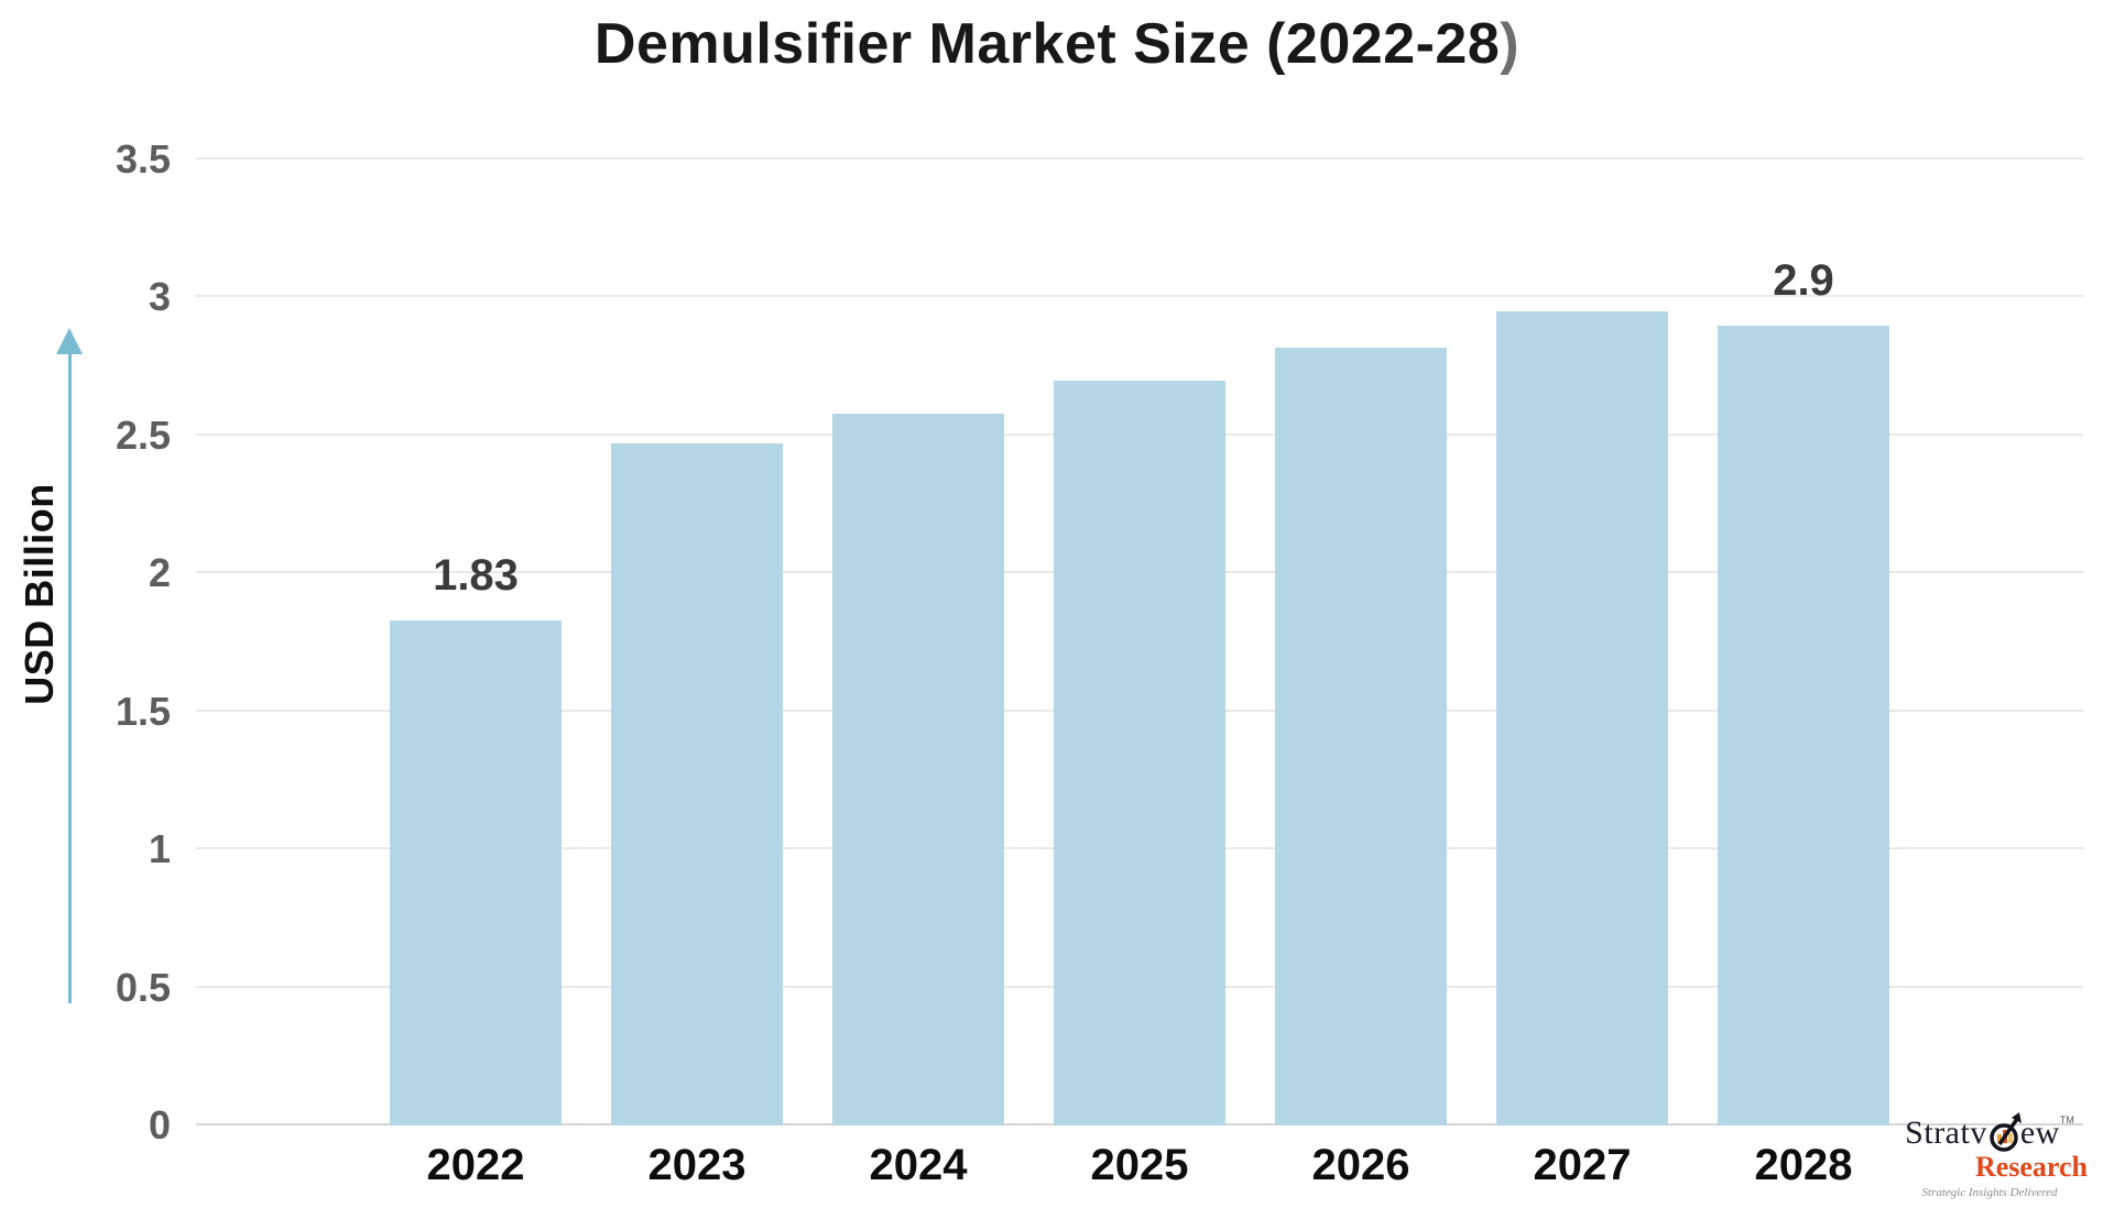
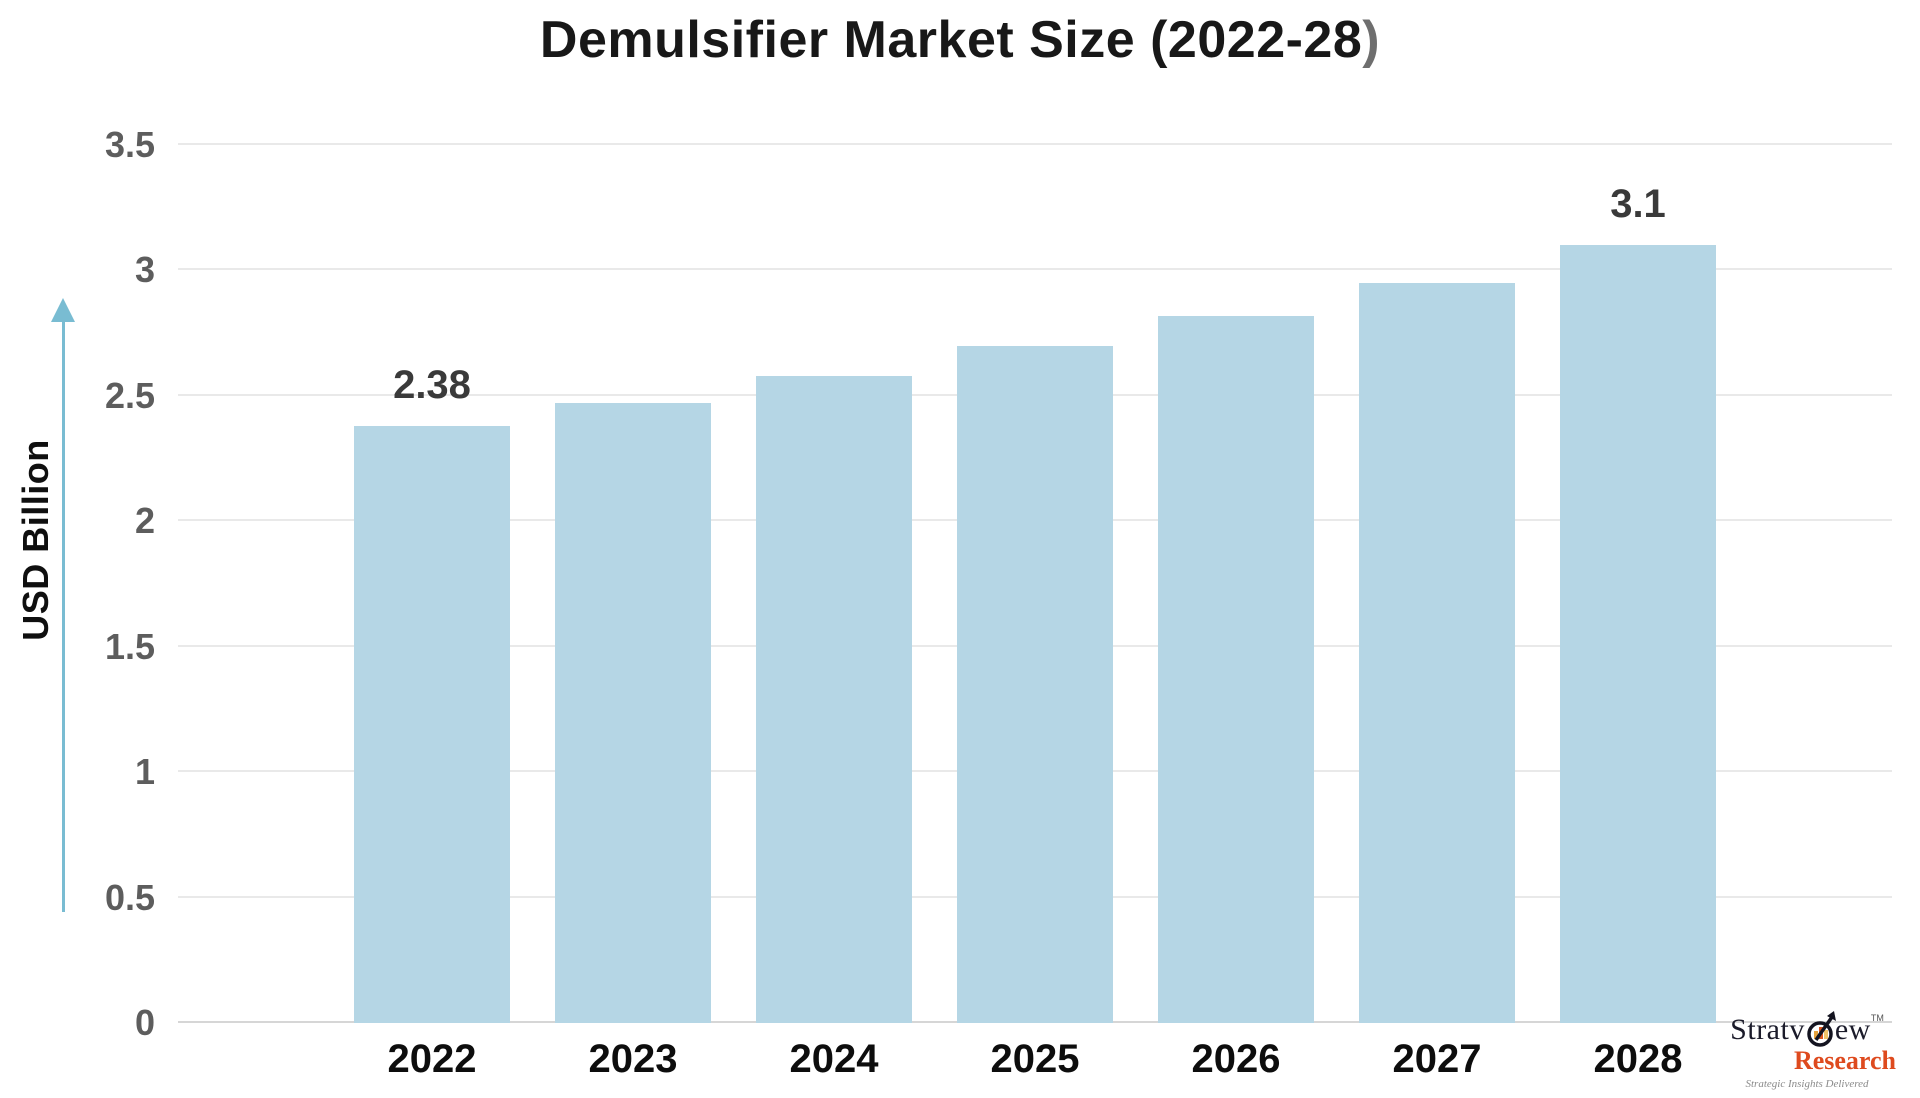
2022: 1.83 -> 2.38
2028: 2.9 -> 3.1
